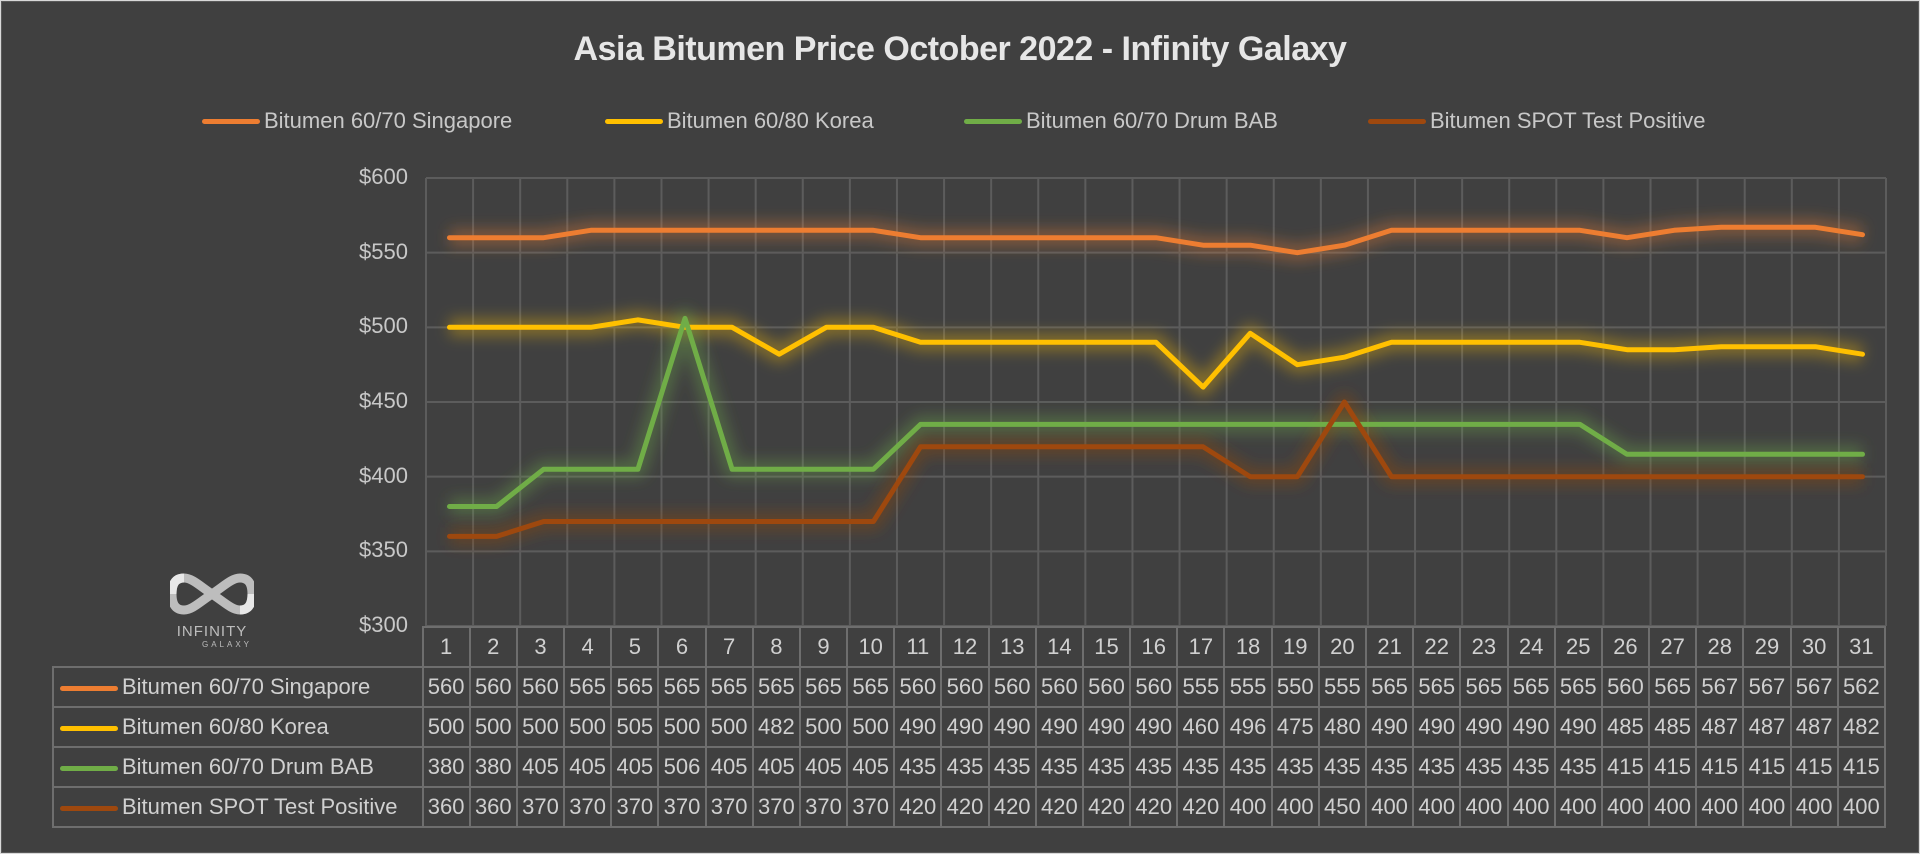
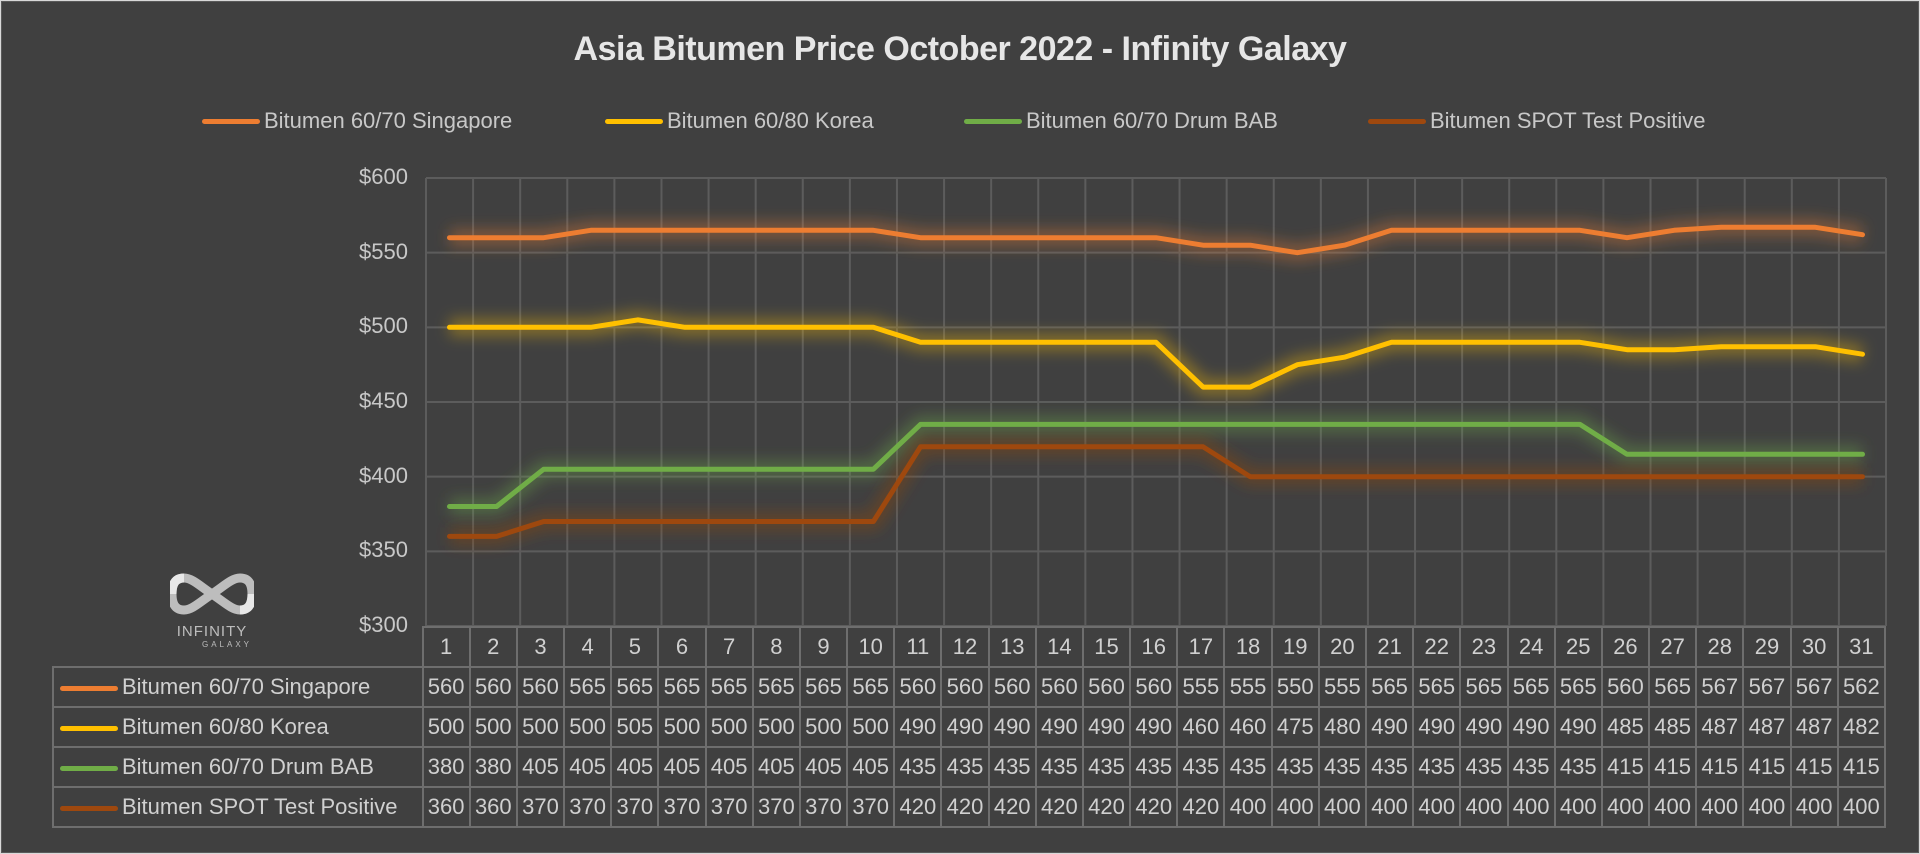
Bitumen 60/70 Drum BAB/6: 506 -> 405
Bitumen 60/80 Korea/8: 482 -> 500
Bitumen 60/80 Korea/18: 496 -> 460
Bitumen SPOT Test Positive/20: 450 -> 400
